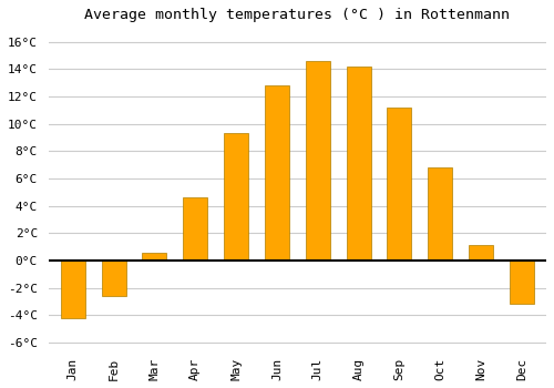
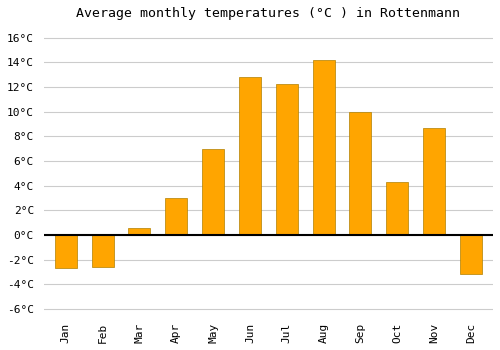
Jan: -4.2°C -> -2.7°C
Apr: 4.6°C -> 3.0°C
May: 9.3°C -> 7.0°C
Jul: 14.6°C -> 12.2°C
Sep: 11.2°C -> 10.0°C
Oct: 6.8°C -> 4.3°C
Nov: 1.1°C -> 8.7°C
